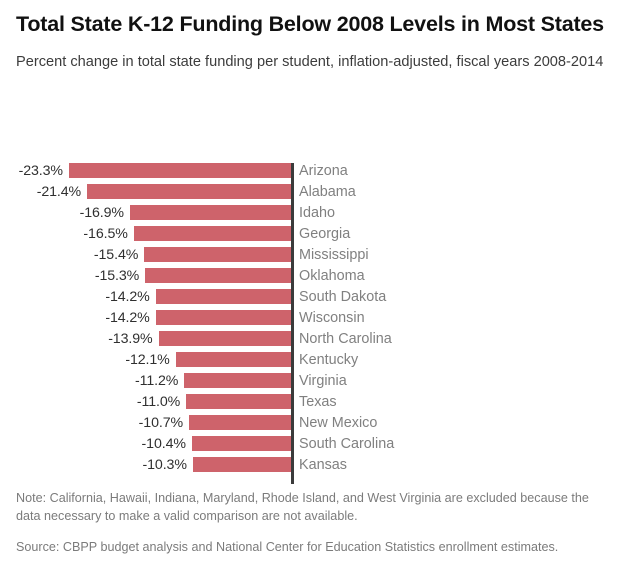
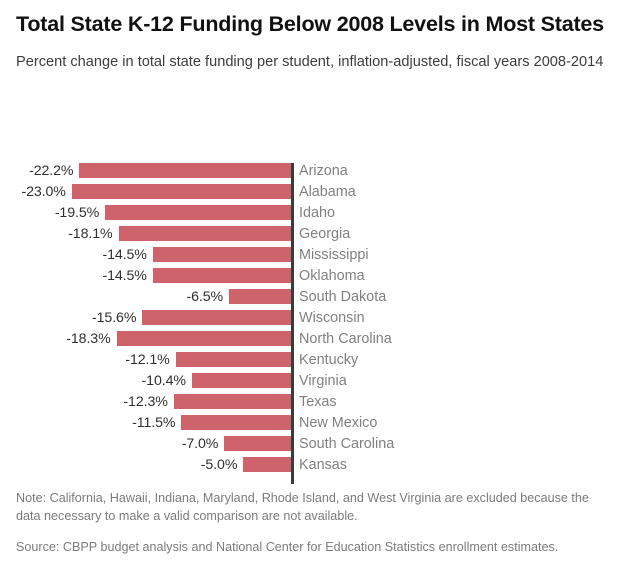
Arizona: -23.3% -> -22.2%
Alabama: -21.4% -> -23.0%
Idaho: -16.9% -> -19.5%
Georgia: -16.5% -> -18.1%
Mississippi: -15.4% -> -14.5%
Oklahoma: -15.3% -> -14.5%
South Dakota: -14.2% -> -6.5%
Wisconsin: -14.2% -> -15.6%
North Carolina: -13.9% -> -18.3%
Virginia: -11.2% -> -10.4%
Texas: -11.0% -> -12.3%
New Mexico: -10.7% -> -11.5%
South Carolina: -10.4% -> -7.0%
Kansas: -10.3% -> -5.0%
